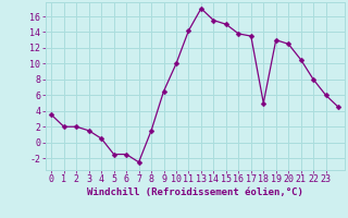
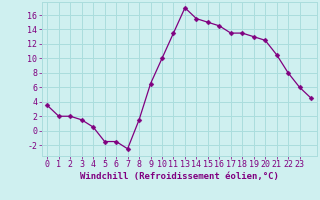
11: 14.2 -> 13.5
16: 13.8 -> 14.5
18: 5.0 -> 13.5
